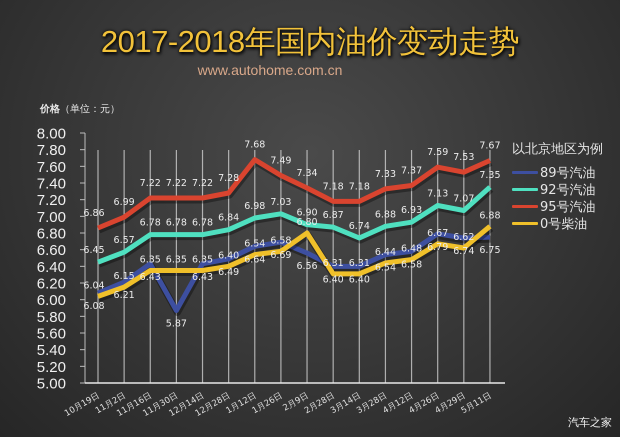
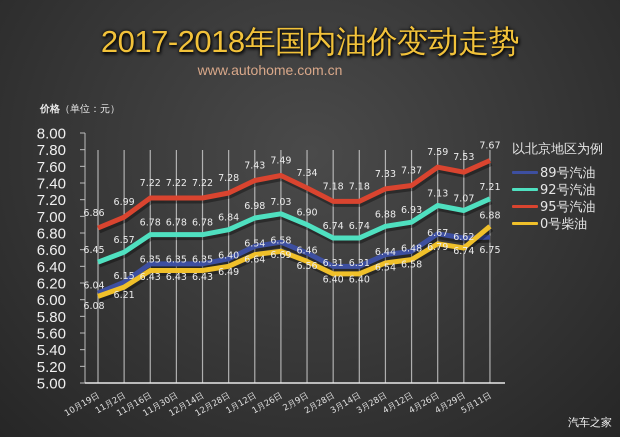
89号汽油/11月30日: 5.87 -> 6.43
95号汽油/1月12日: 7.68 -> 7.43
0号柴油/2月9日: 6.80 -> 6.46
92号汽油/2月28日: 6.87 -> 6.74
92号汽油/5月11日: 7.35 -> 7.21
